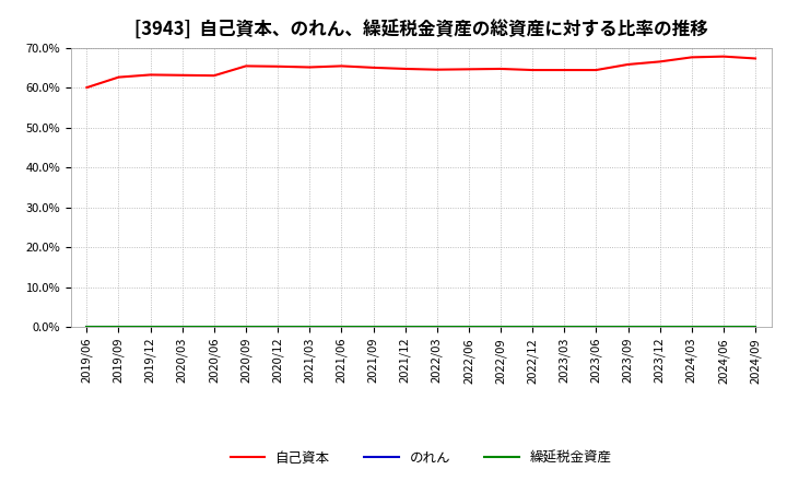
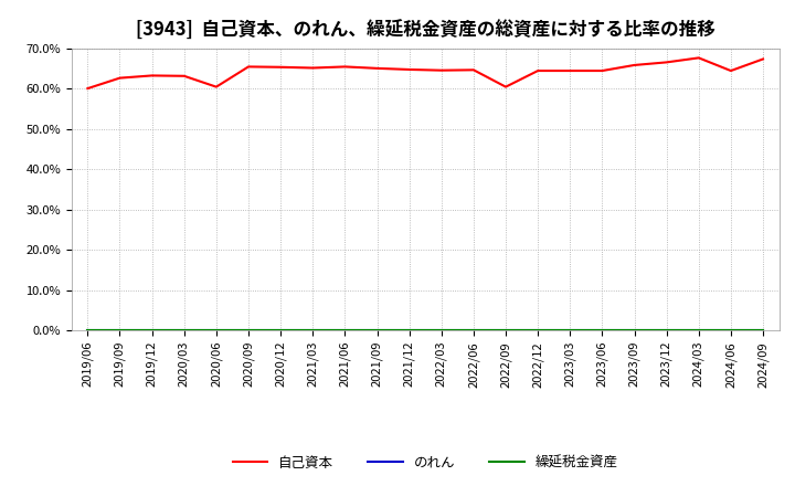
自己資本/2020/06: 63.1% -> 60.5%
自己資本/2022/09: 64.8% -> 60.5%
自己資本/2024/06: 67.9% -> 64.5%
